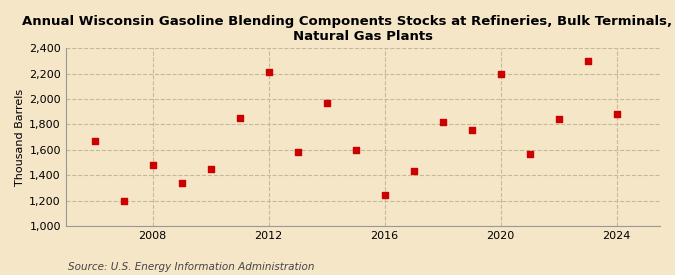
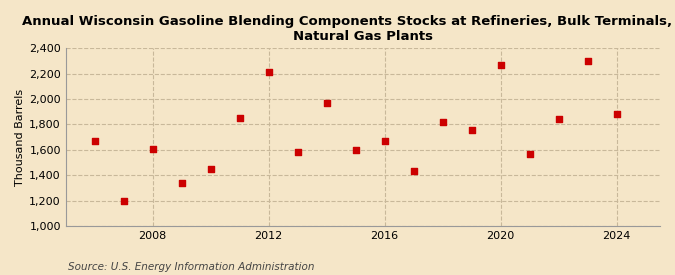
2008: 1,480 -> 1,600
2016: 1,240 -> 1,670
2020: 2,200 -> 2,270
